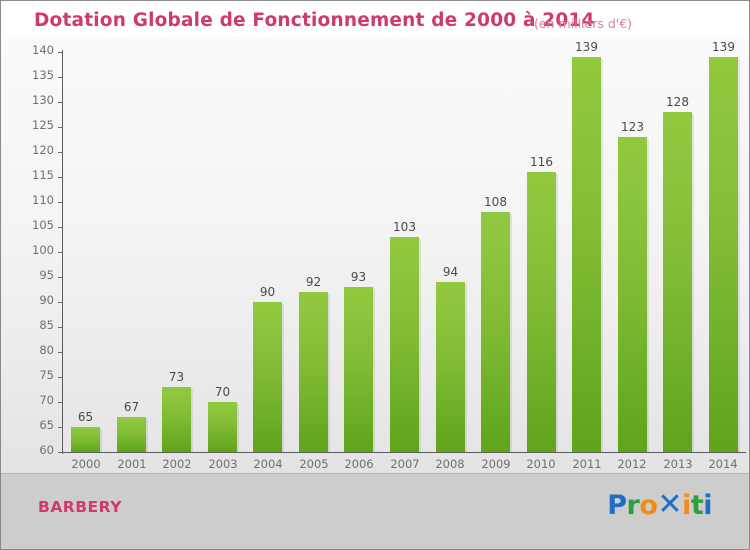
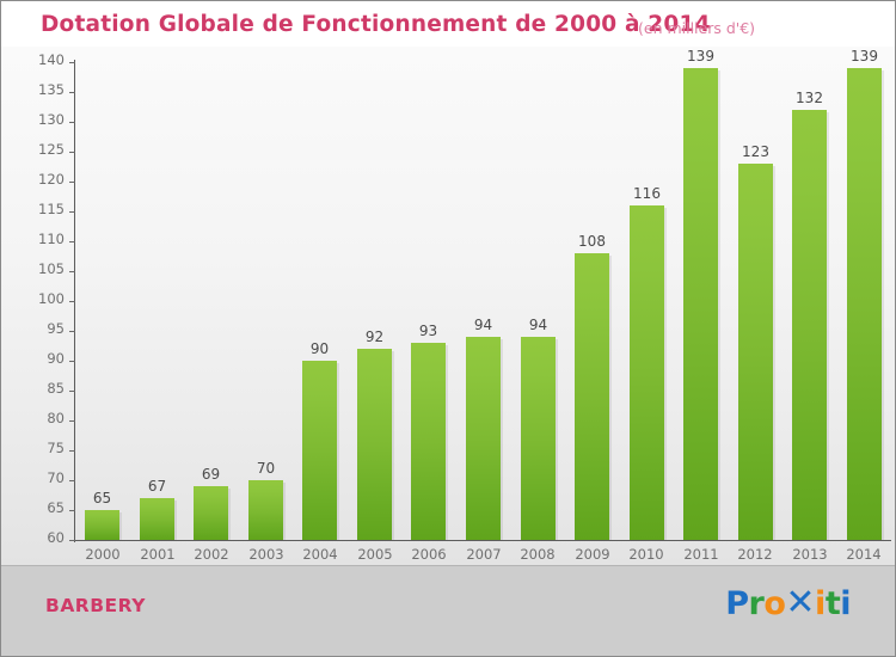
2002: 73 -> 69
2007: 103 -> 94
2013: 128 -> 132
